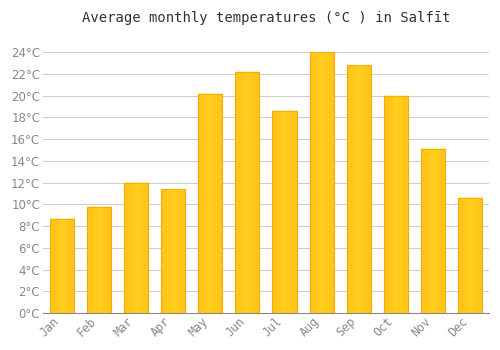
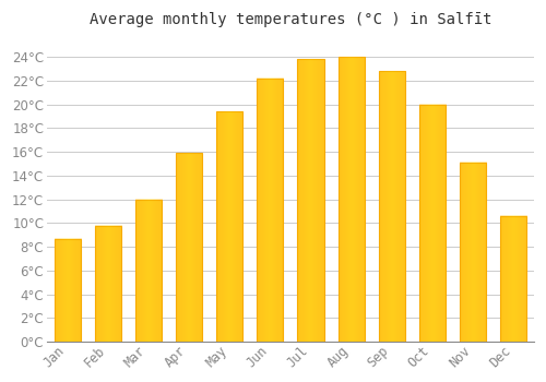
Apr: 11.4°C -> 15.9°C
May: 20.2°C -> 19.4°C
Jul: 18.6°C -> 23.8°C
